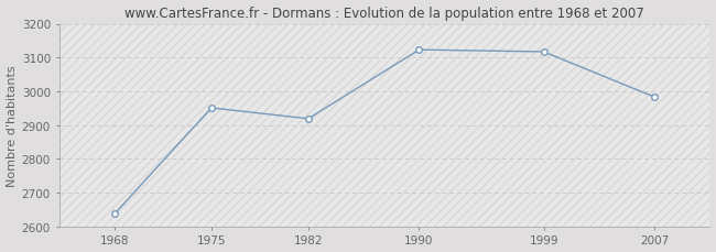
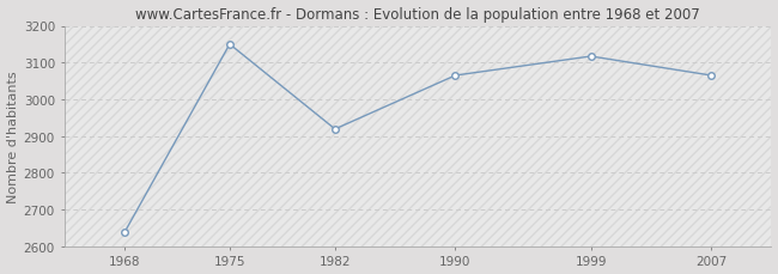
1975: 2951 -> 3150
1990: 3123 -> 3065
2007: 2983 -> 3065
